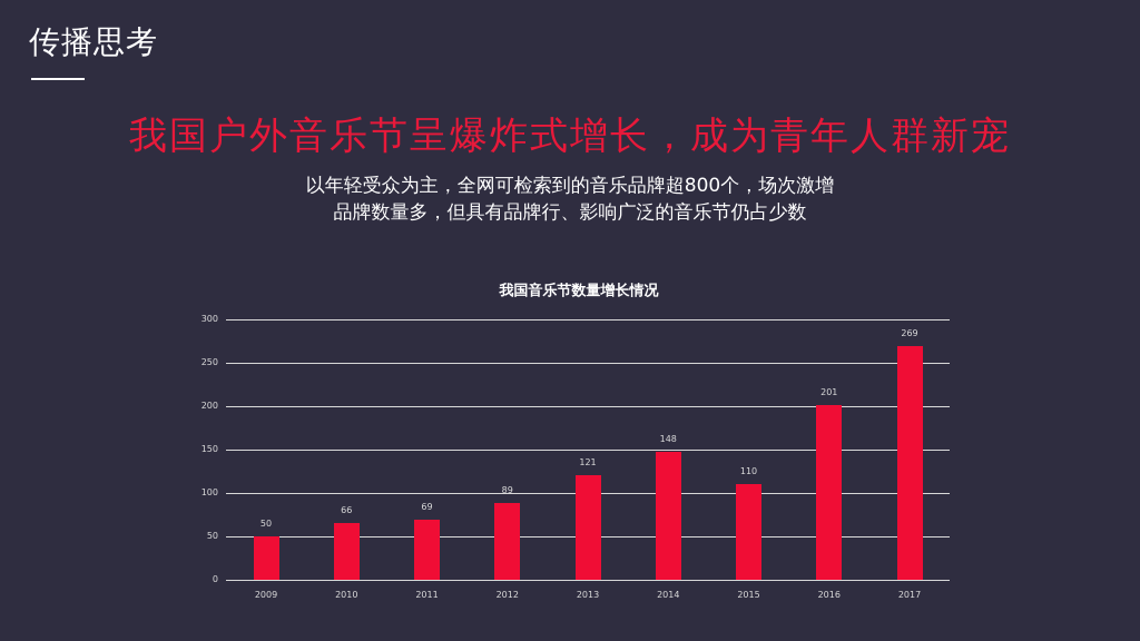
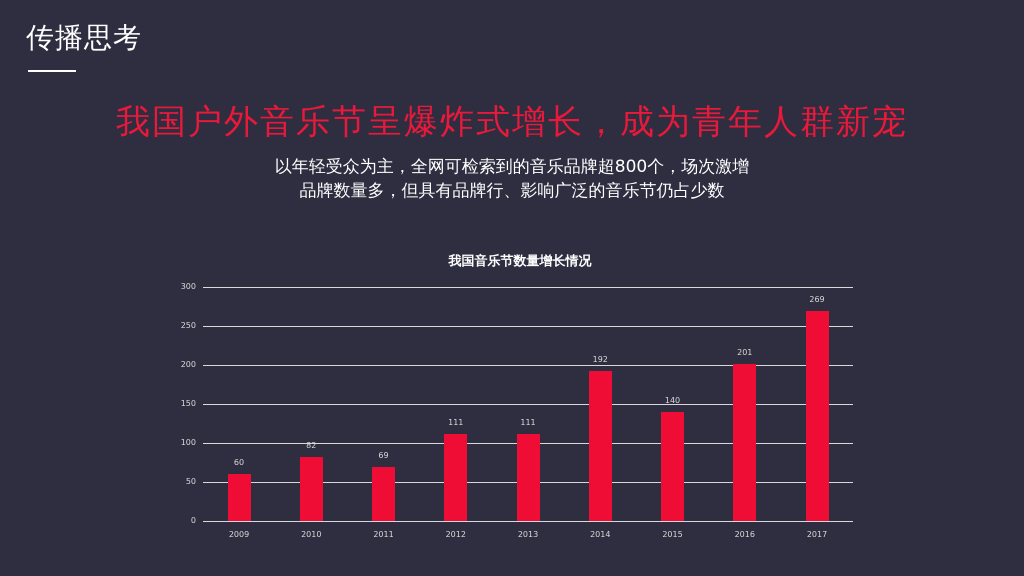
2009: 50 -> 60
2010: 66 -> 82
2012: 89 -> 111
2013: 121 -> 111
2014: 148 -> 192
2015: 110 -> 140
